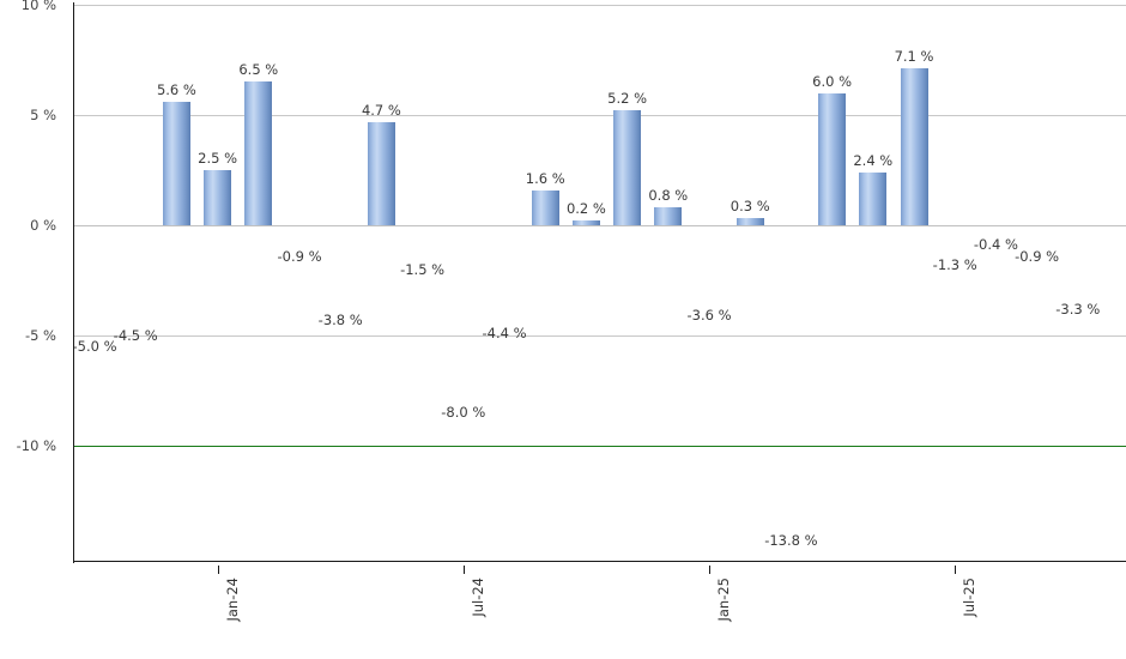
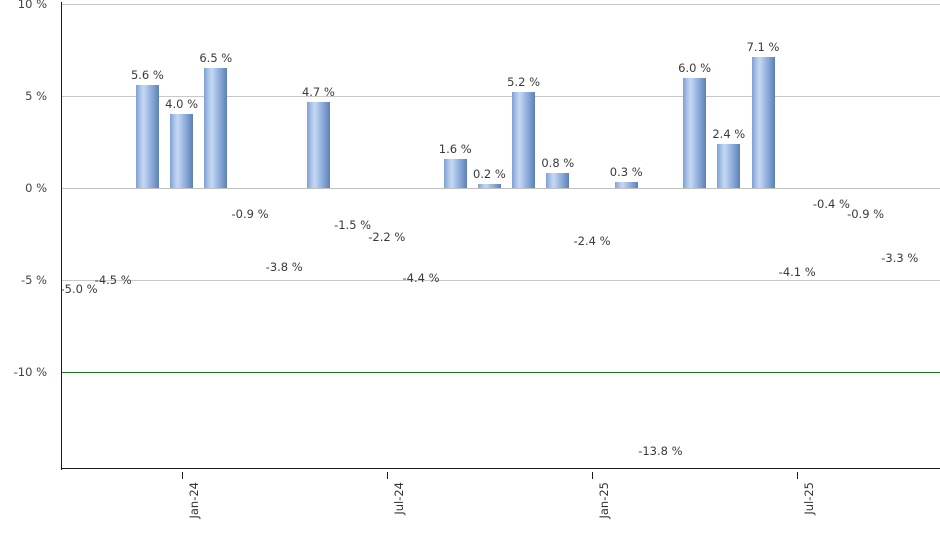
Jan-24: 2.5 -> 4.0
Jul-24: -8.0 -> -2.2
Jan-25: -3.6 -> -2.4
Jul-25: -1.3 -> -4.1
